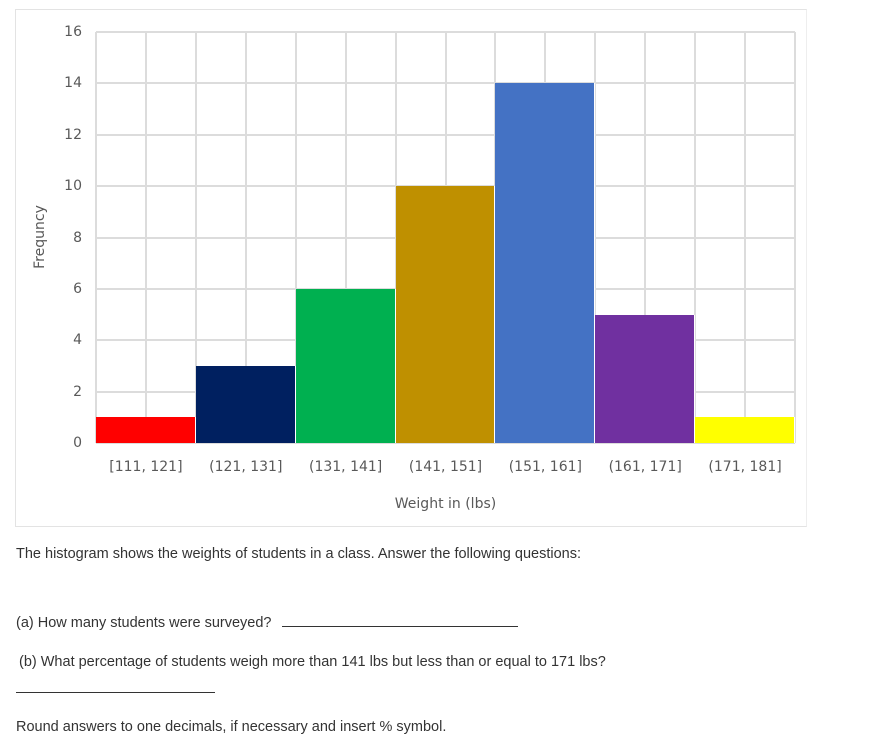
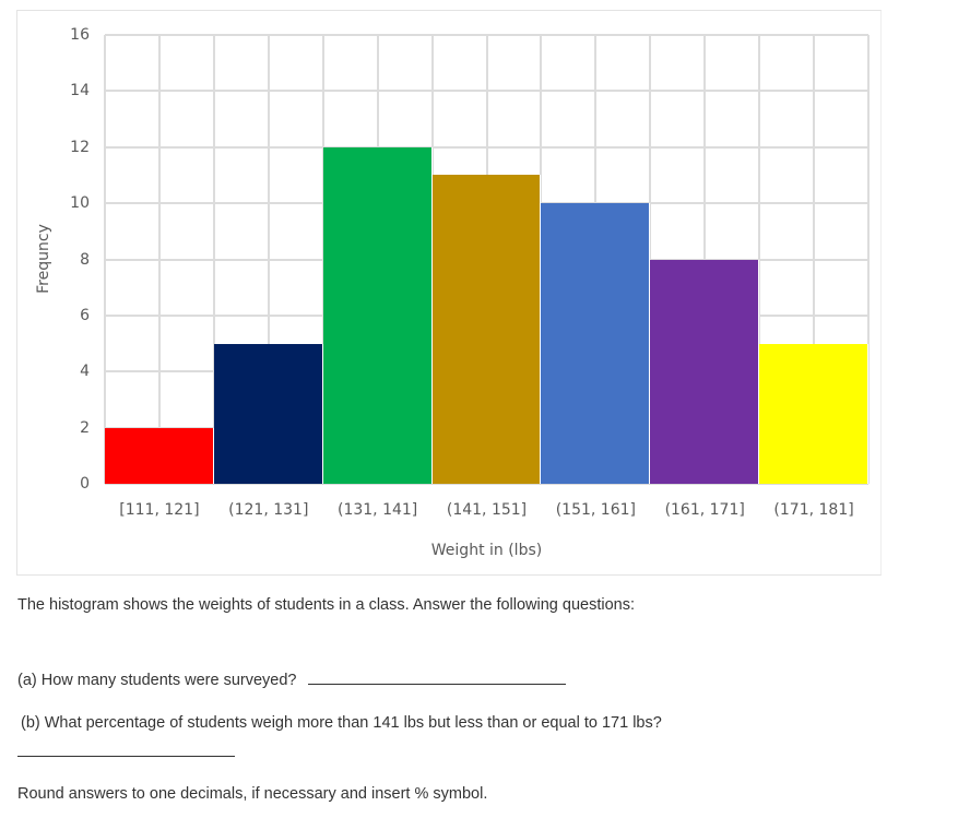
[111, 121]: 1 -> 2
(121, 131]: 3 -> 5
(131, 141]: 6 -> 12
(141, 151]: 10 -> 11
(151, 161]: 14 -> 10
(161, 171]: 5 -> 8
(171, 181]: 1 -> 5
